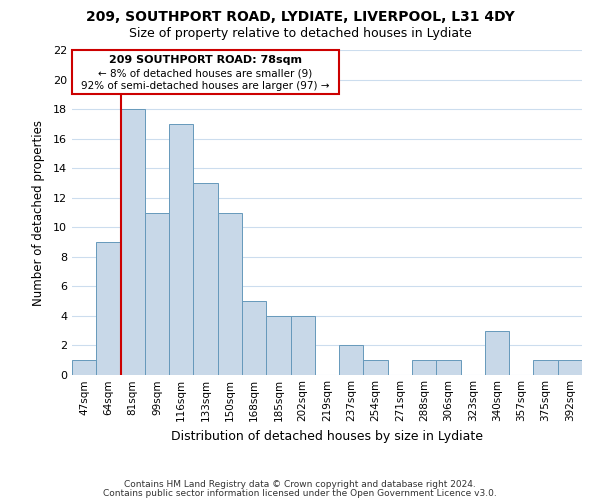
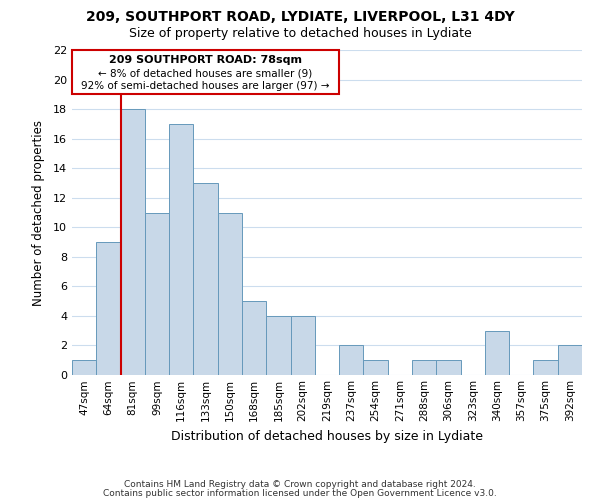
392sqm: 1 -> 2
